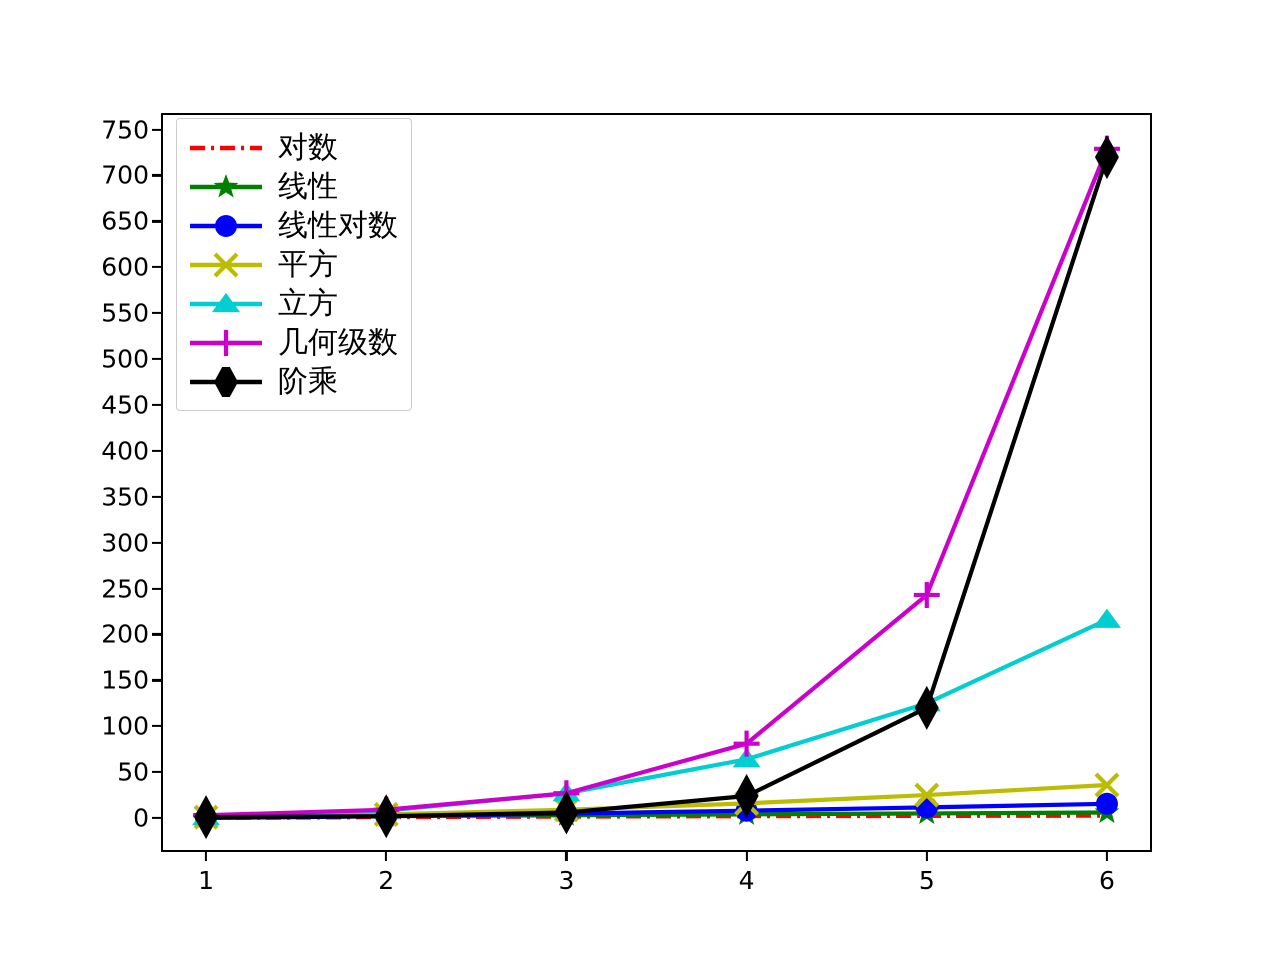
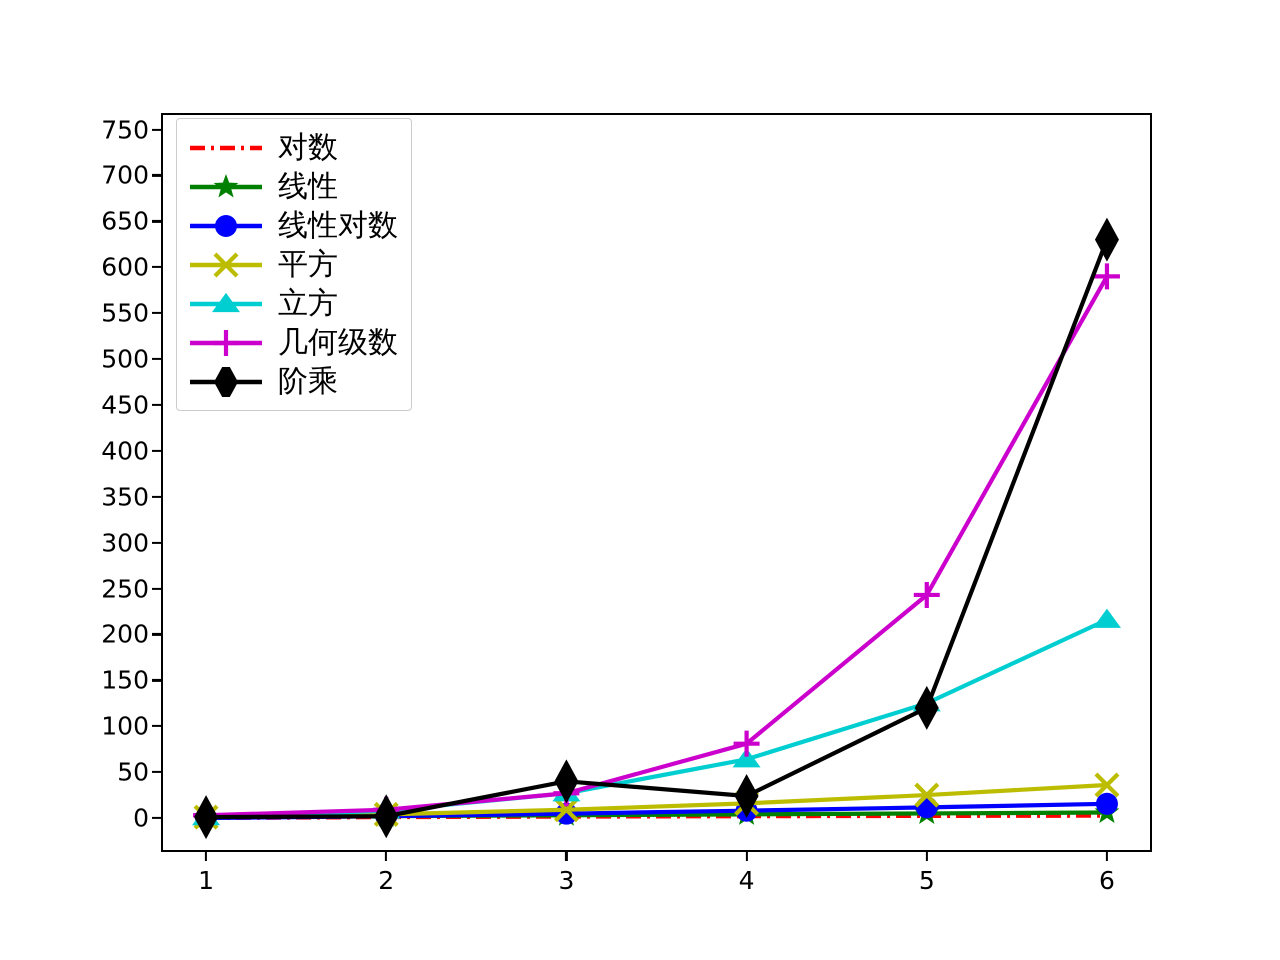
阶乘/3: 10 -> 40
几何级数/6: 730 -> 590
阶乘/6: 720 -> 630
